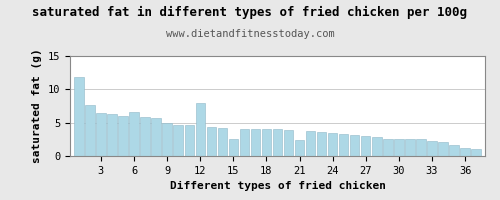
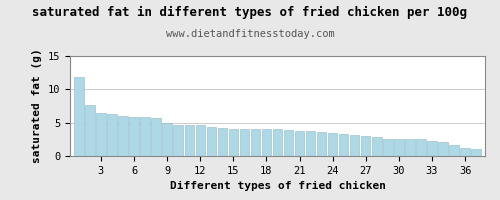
6: 6.6 -> 5.8
12: 8.0 -> 4.6
15: 2.6 -> 4.1
21: 2.4 -> 3.8
